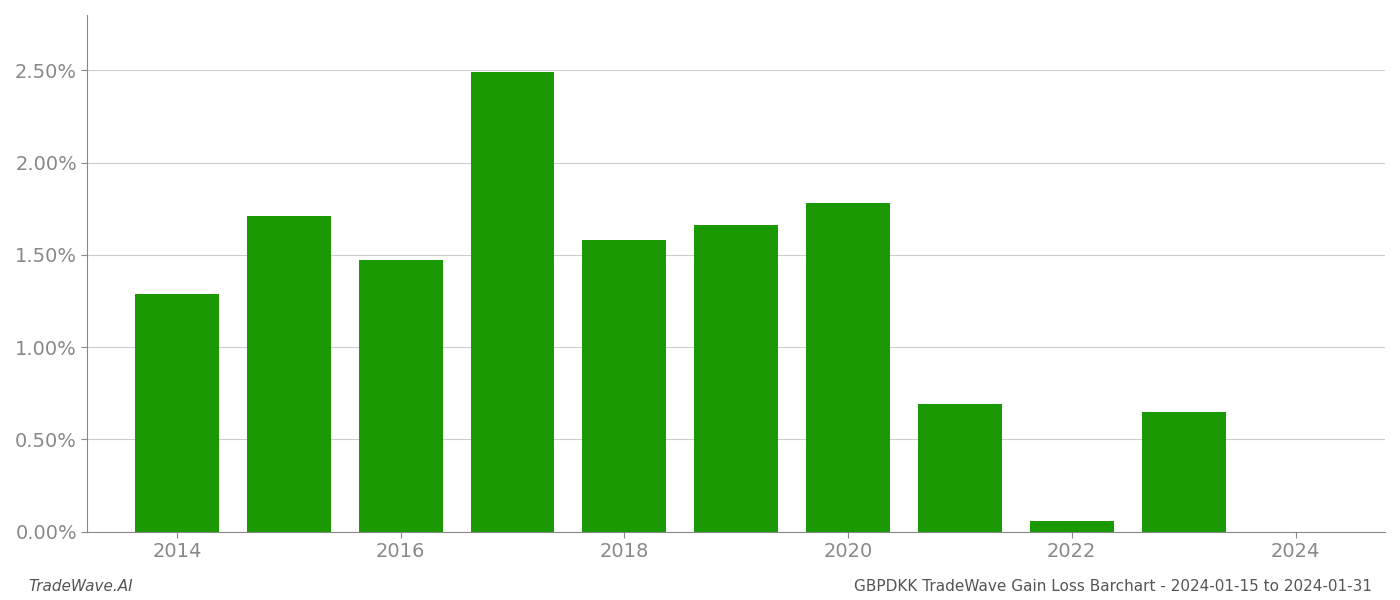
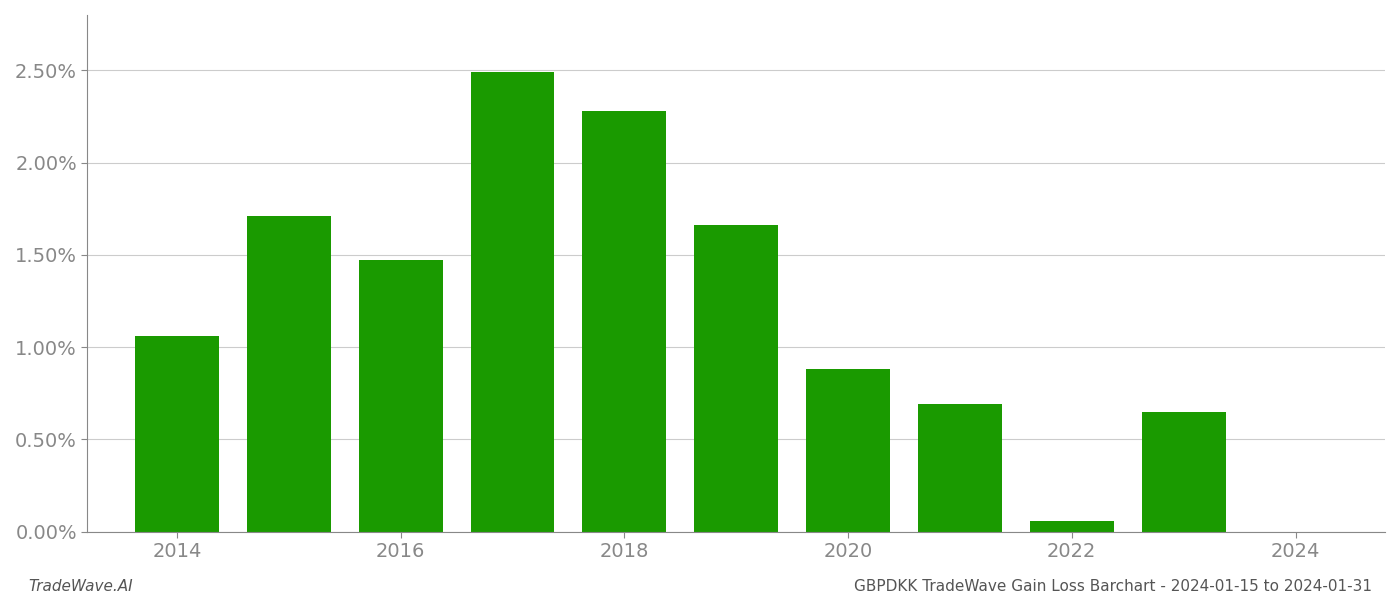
2014: 1.29% -> 1.06%
2018: 1.58% -> 2.28%
2020: 1.78% -> 0.88%
